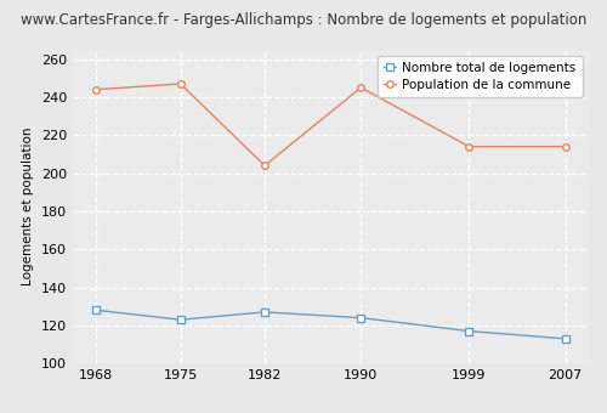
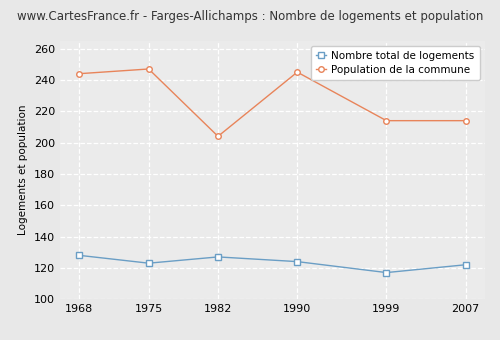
Nombre total de logements/2007: 113 -> 122
